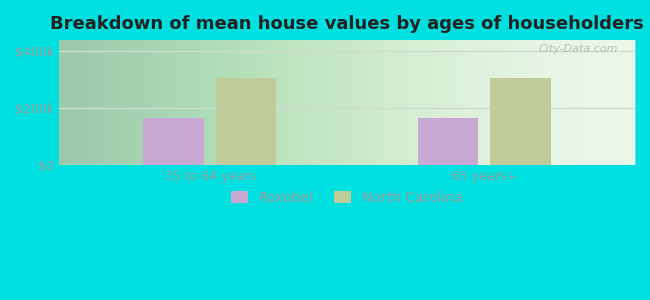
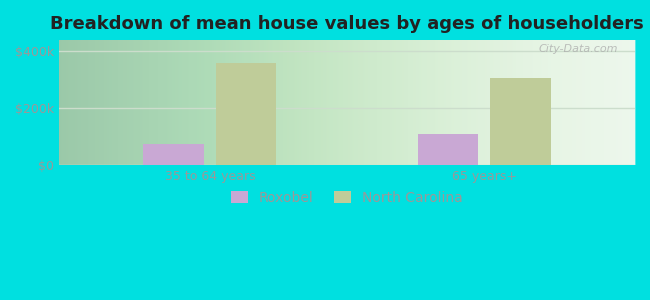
Roxobel/35 to 64 years: $165k -> $75k
North Carolina/35 to 64 years: $305k -> $360k
Roxobel/65 years+: $165k -> $110k
